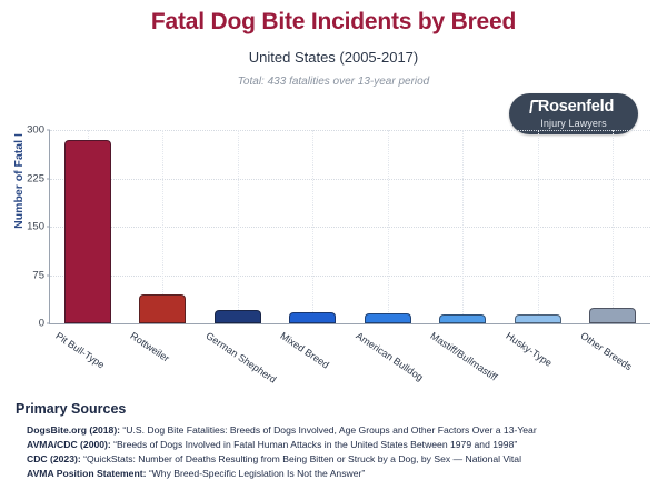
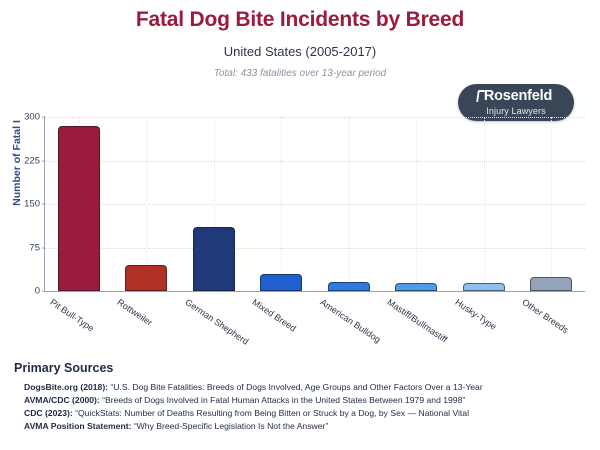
German Shepherd: 20 -> 110
Mixed Breed: 20 -> 30
